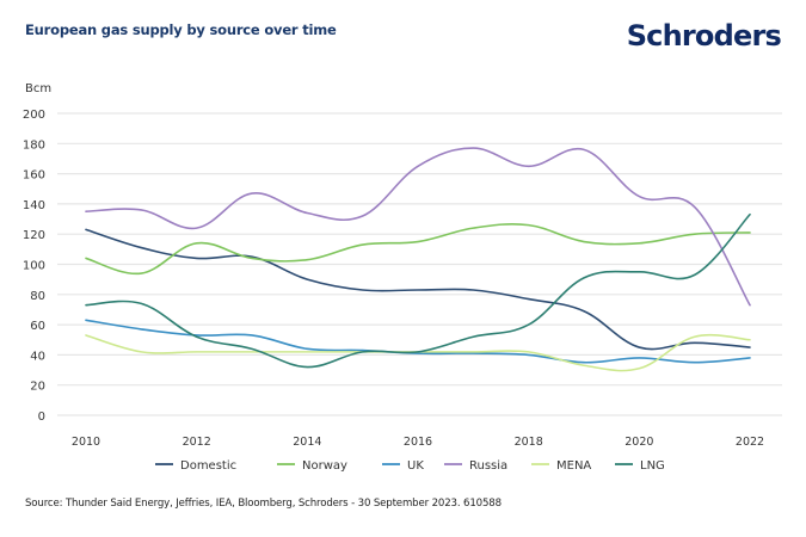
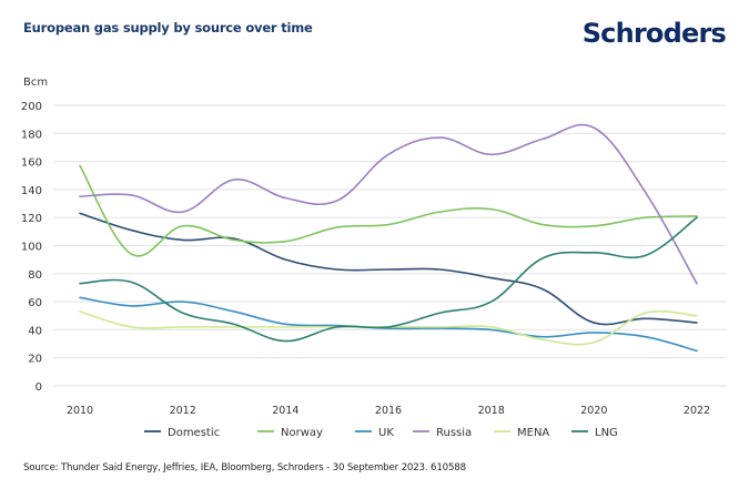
Norway/2010: 104 -> 157
UK/2012: 53 -> 60
Russia/2020: 145 -> 184
UK/2022: 38 -> 25
LNG/2022: 133 -> 120
